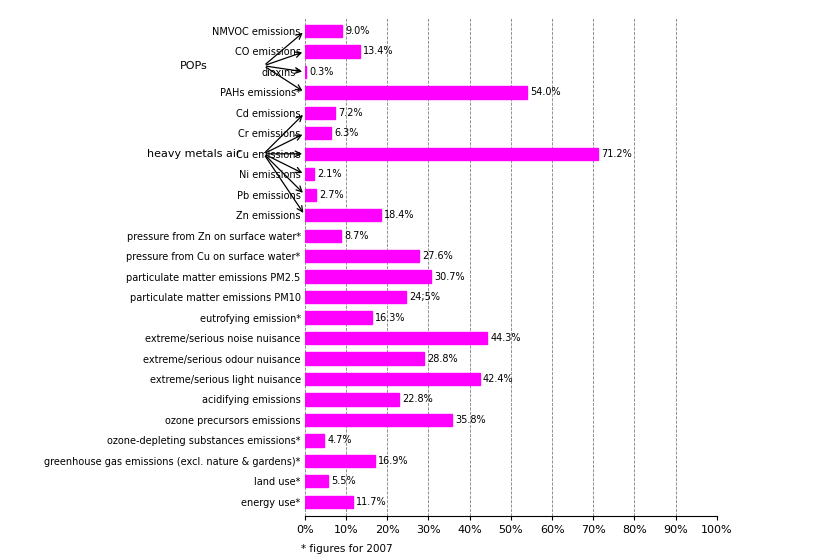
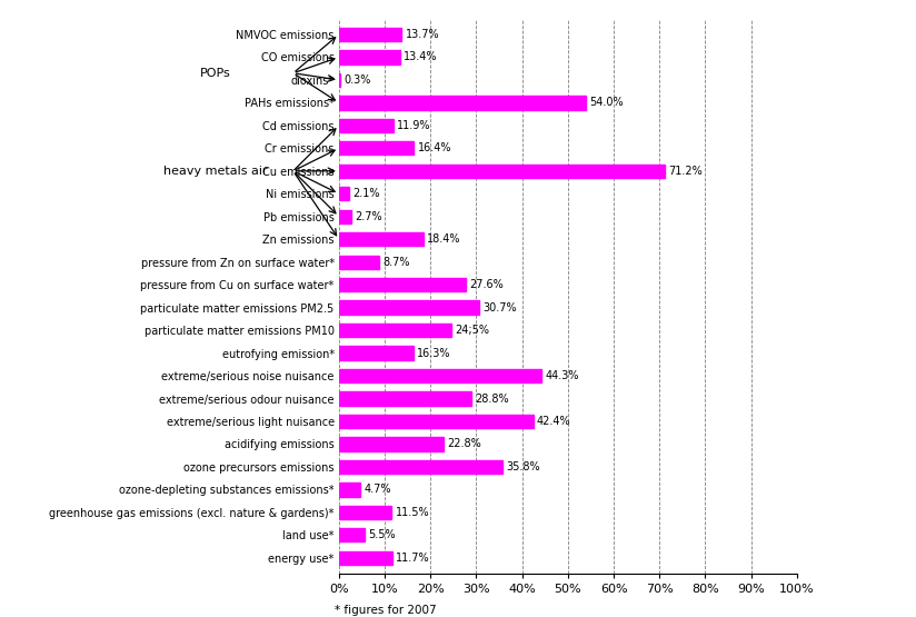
NMVOC emissions: 9.0% -> 13.7%
Cd emissions: 7.2% -> 11.9%
Cr emissions: 6.3% -> 16.4%
greenhouse gas emissions (excl. nature & gardens)*: 16.9% -> 11.5%
